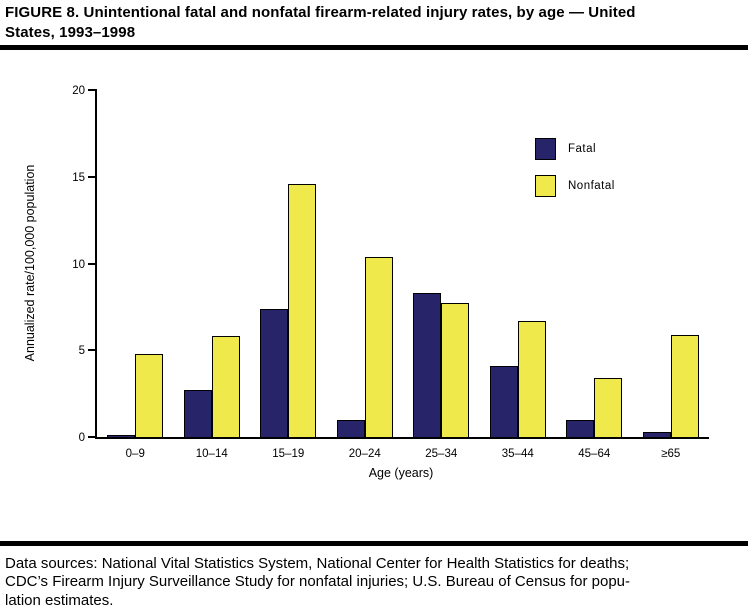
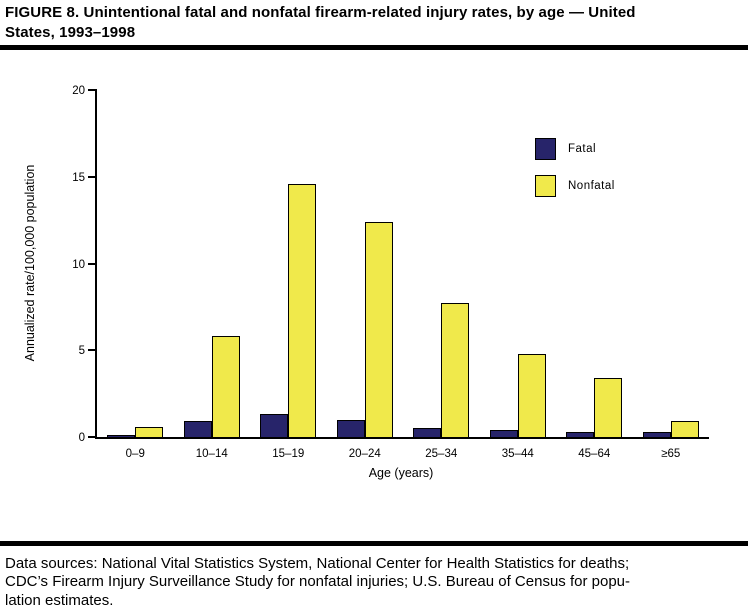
Nonfatal/0–9: 4.8 -> 0.6
Fatal/10–14: 2.7 -> 0.9
Fatal/15–19: 7.4 -> 1.3
Nonfatal/20–24: 10.4 -> 12.4
Fatal/25–34: 8.3 -> 0.5
Fatal/35–44: 4.1 -> 0.4
Nonfatal/35–44: 6.7 -> 4.8
Fatal/45–64: 1.0 -> 0.3
Nonfatal/≥65: 5.9 -> 0.9
